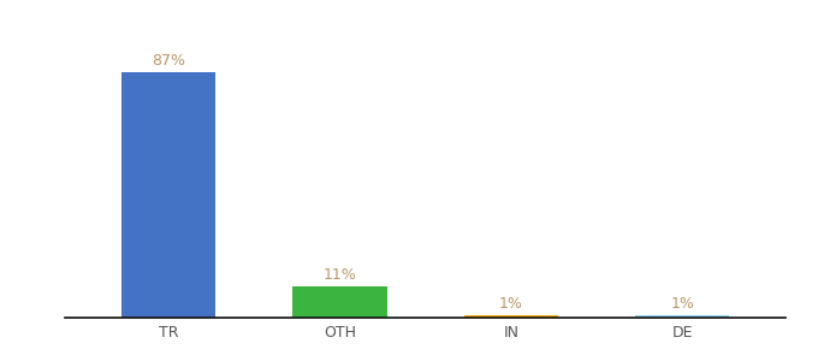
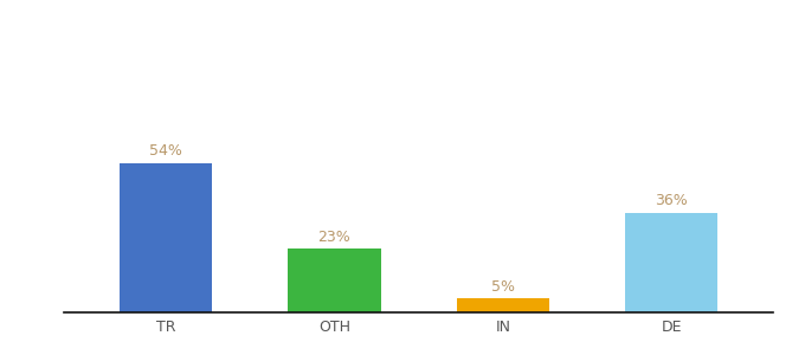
TR: 87% -> 54%
OTH: 11% -> 23%
IN: 1% -> 5%
DE: 1% -> 36%
